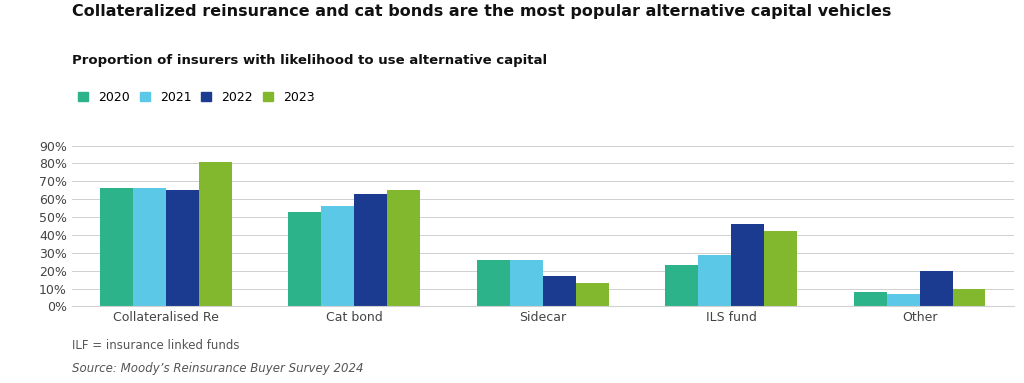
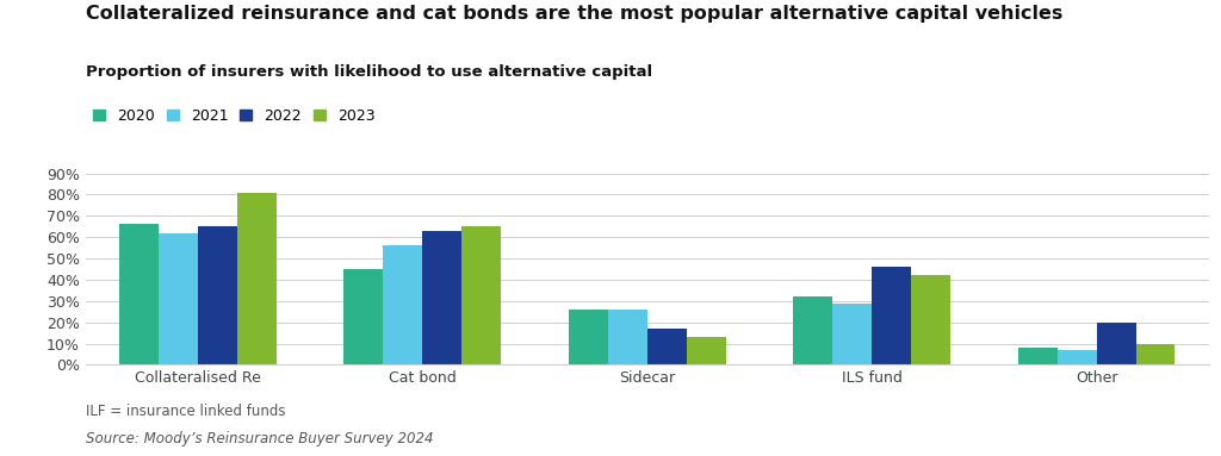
2021/Collateralised Re: 66% -> 62%
2020/Cat bond: 53% -> 45%
2020/ILS fund: 23% -> 32%
